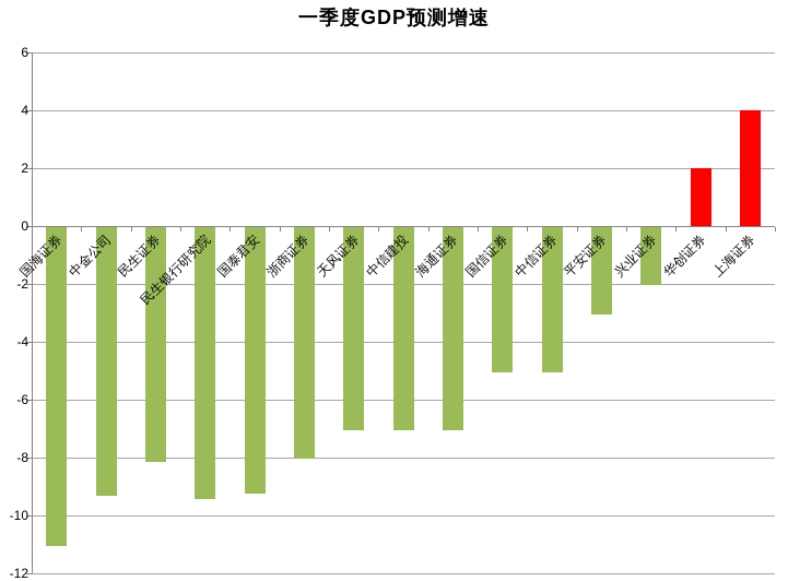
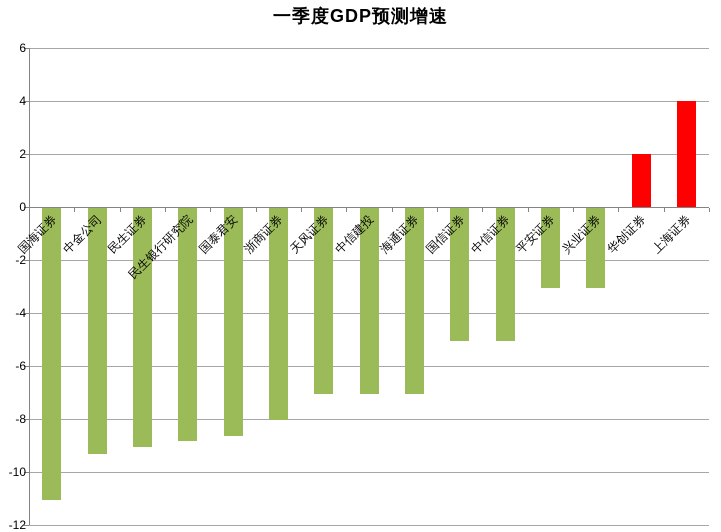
民生证券: -8.1 -> -9.0
民生银行研究院: -9.4 -> -8.8
国泰君安: -9.2 -> -8.6
兴业证券: -2.0 -> -3.0
